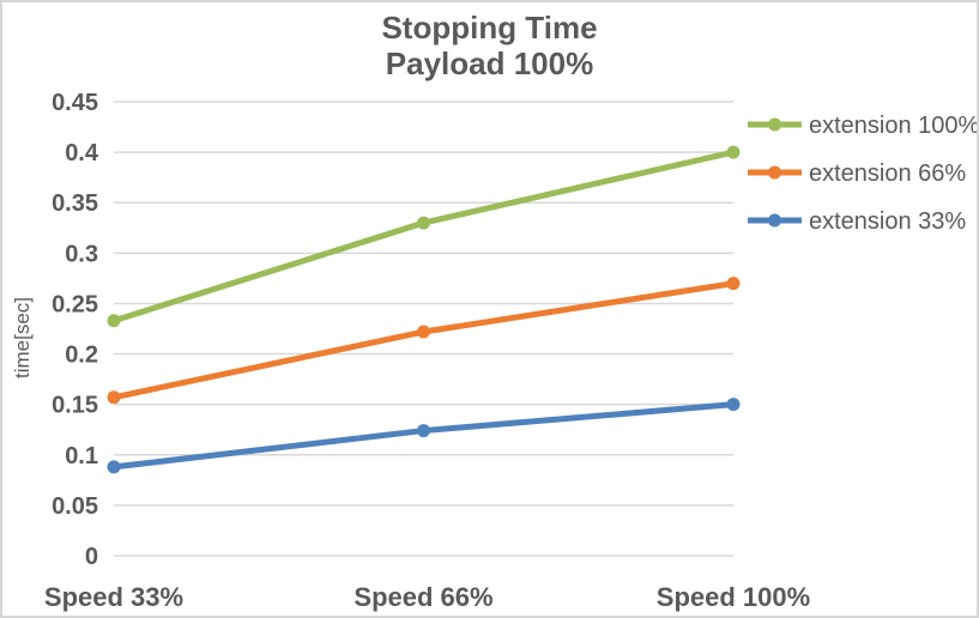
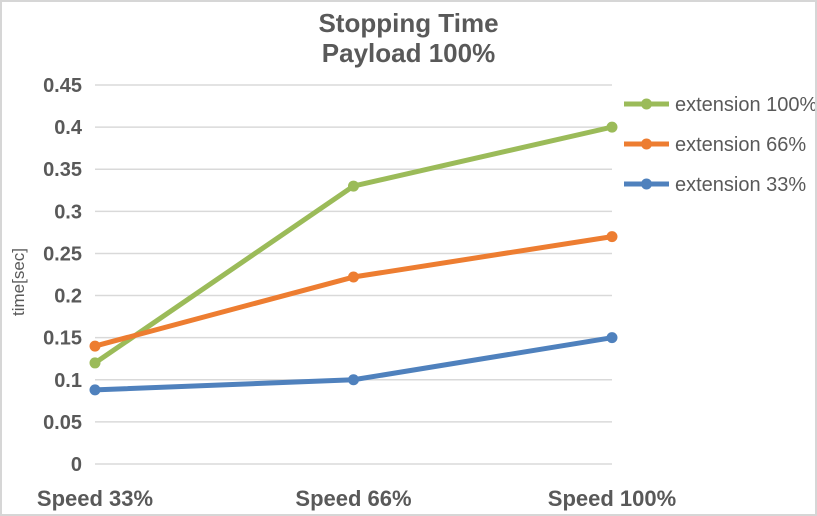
extension 100%/Speed 33%: 0.23 -> 0.12
extension 66%/Speed 33%: 0.16 -> 0.14
extension 33%/Speed 66%: 0.12 -> 0.10
